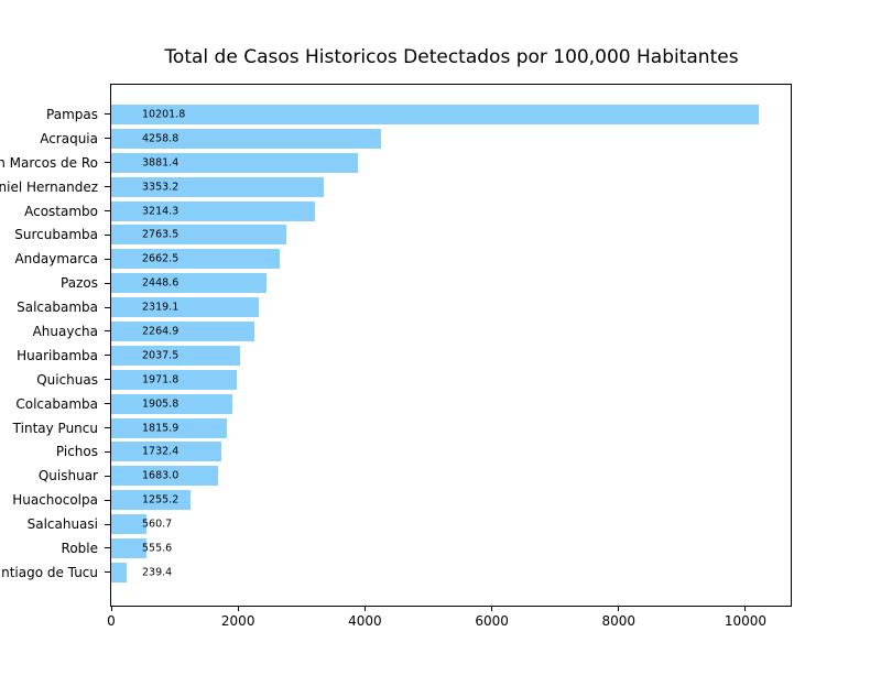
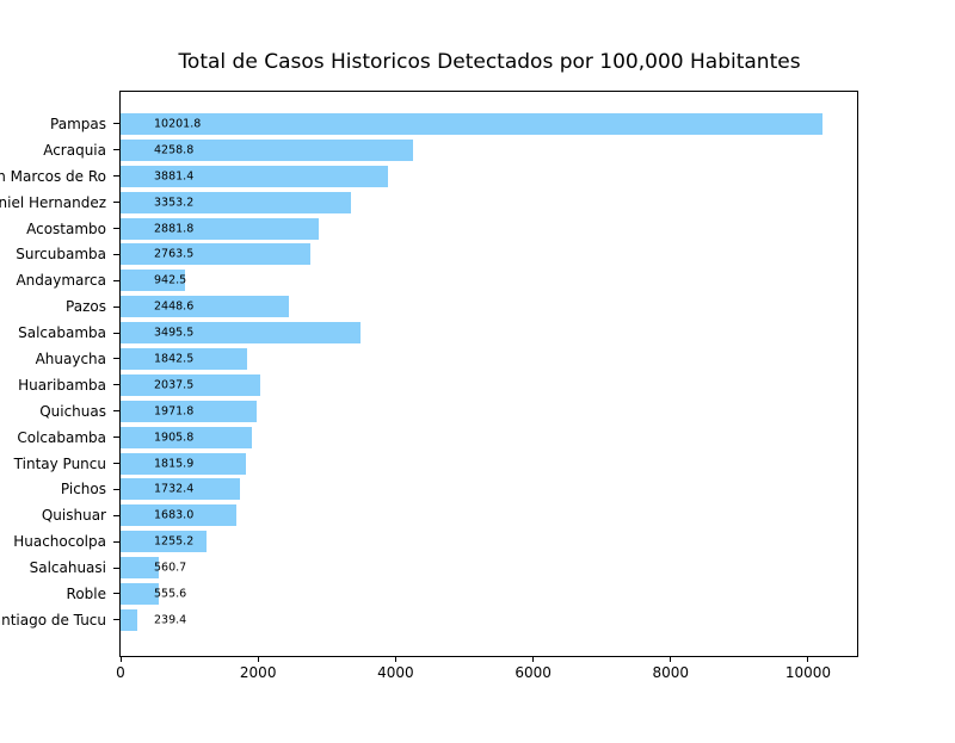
Acostambo: 3214.3 -> 2881.8
Andaymarca: 2662.5 -> 942.5
Salcabamba: 2319.1 -> 3495.5
Ahuaycha: 2264.9 -> 1842.5
